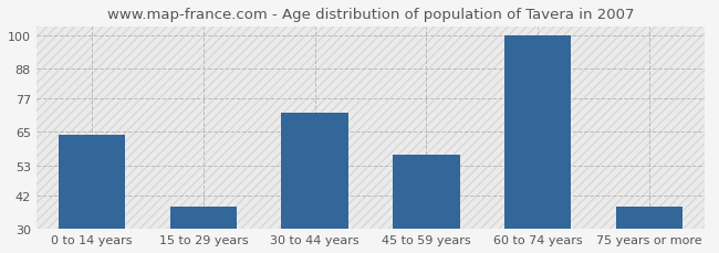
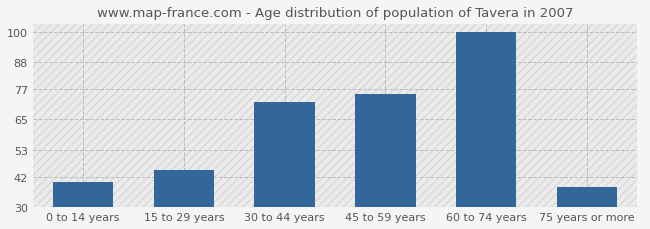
0 to 14 years: 64 -> 40
15 to 29 years: 38 -> 45
45 to 59 years: 57 -> 75
